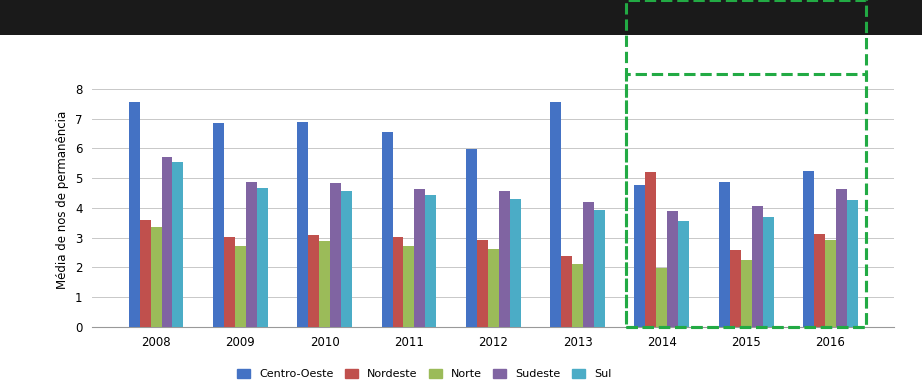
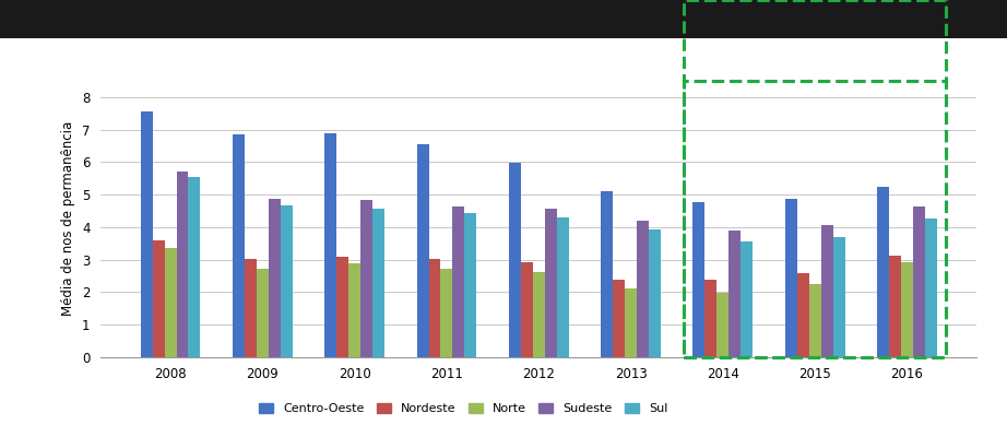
Centro-Oeste/2013: 7.55 -> 5.10
Nordeste/2014: 5.20 -> 2.37
